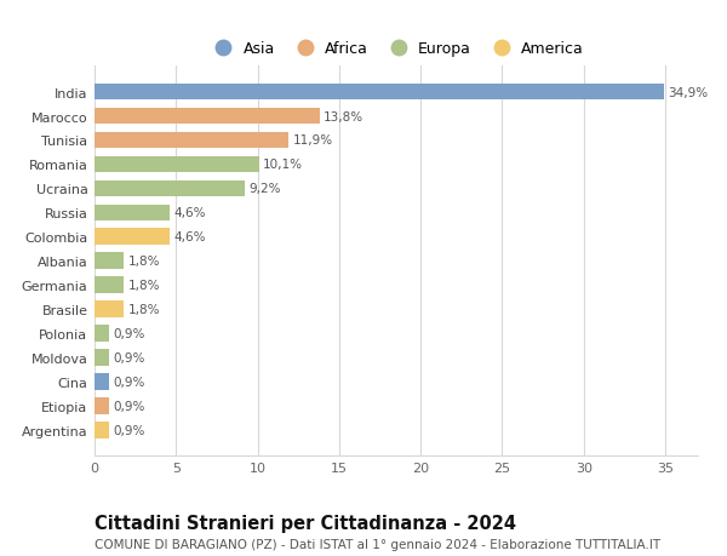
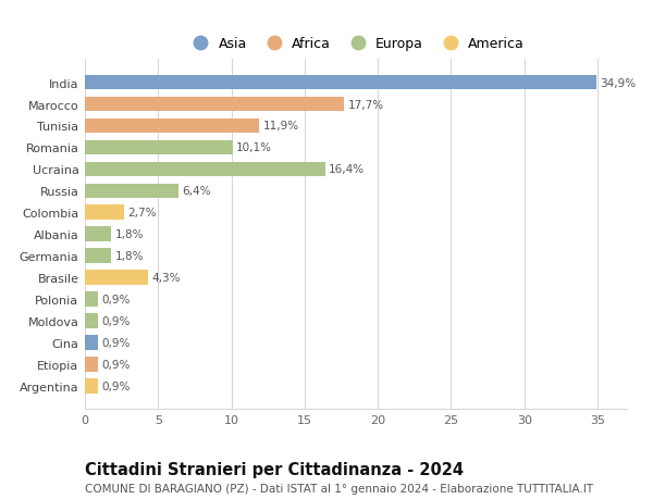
Marocco: 13,8% -> 17,7%
Ucraina: 9,2% -> 16,4%
Russia: 4,6% -> 6,4%
Colombia: 4,6% -> 2,7%
Brasile: 1,8% -> 4,3%
